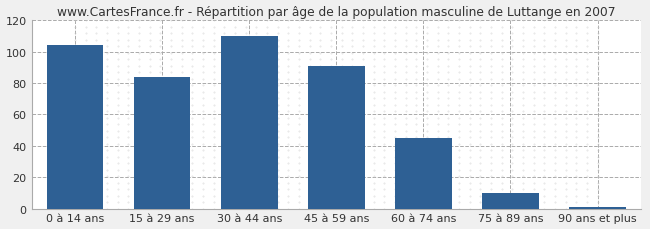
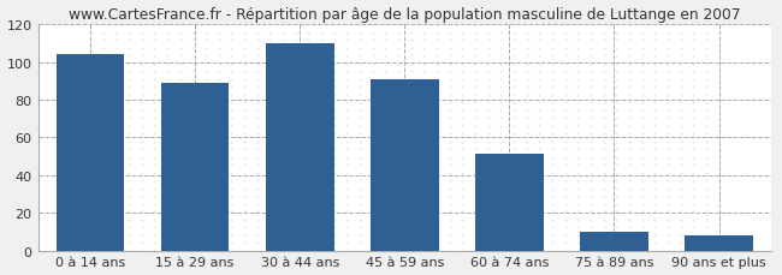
15 à 29 ans: 84 -> 89
60 à 74 ans: 45 -> 51
90 ans et plus: 1 -> 8
